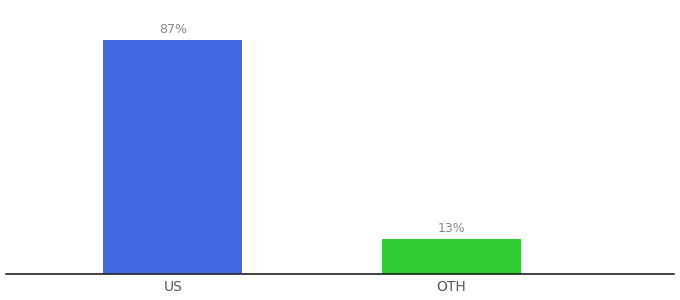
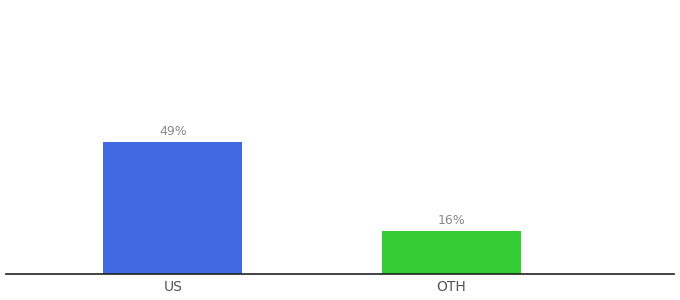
US: 87% -> 49%
OTH: 13% -> 16%
